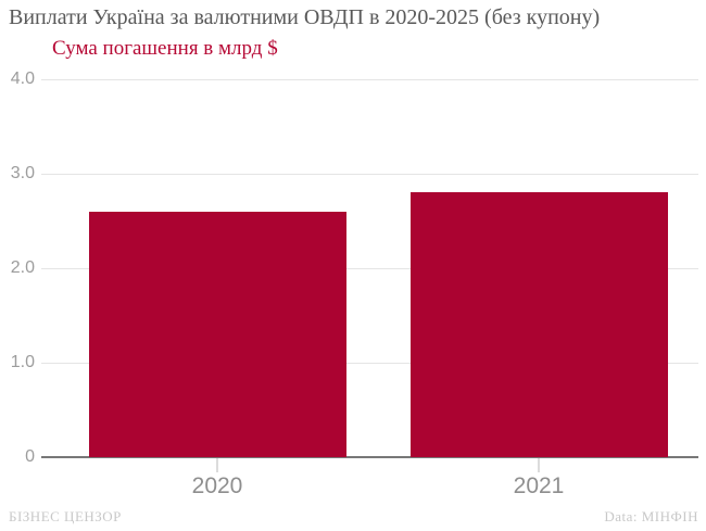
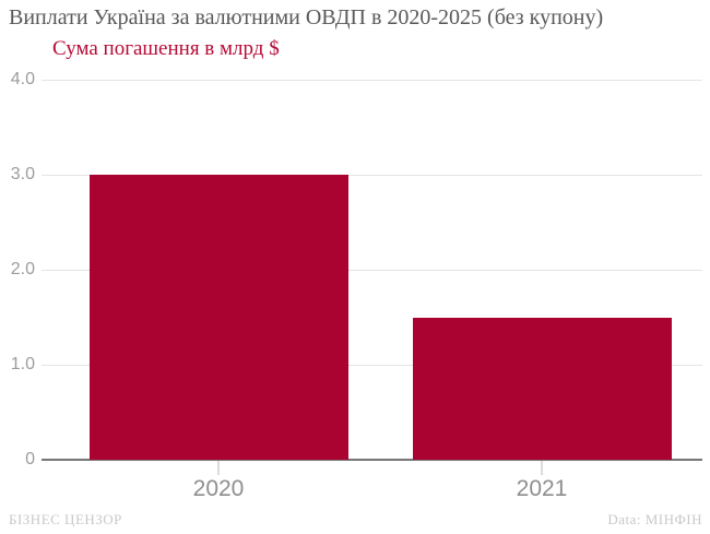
2020: 2.6 -> 3.0
2021: 2.8 -> 1.5
